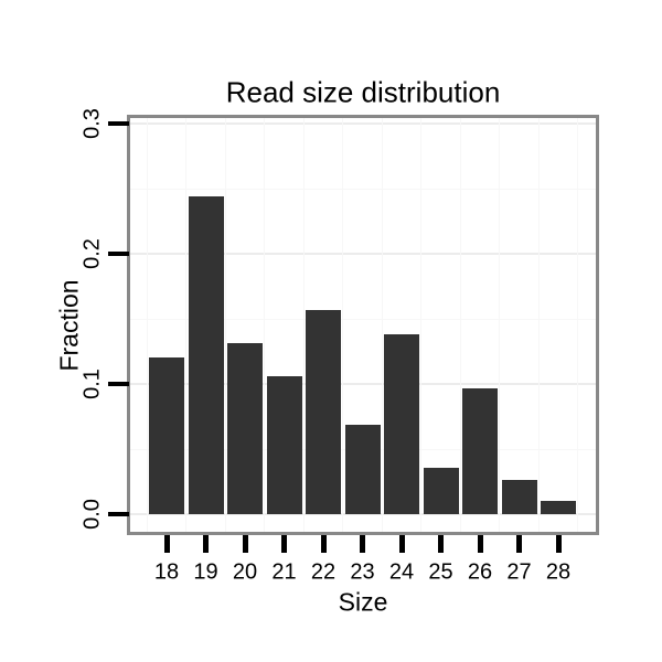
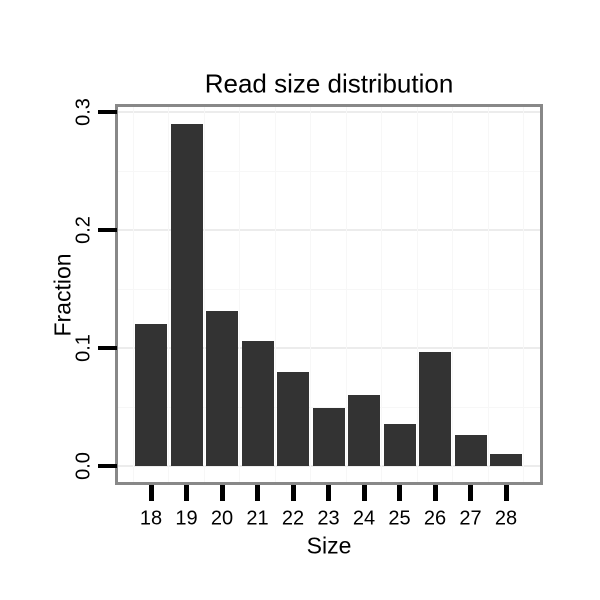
19: 0.244 -> 0.290
22: 0.157 -> 0.080
23: 0.069 -> 0.049
24: 0.138 -> 0.060
